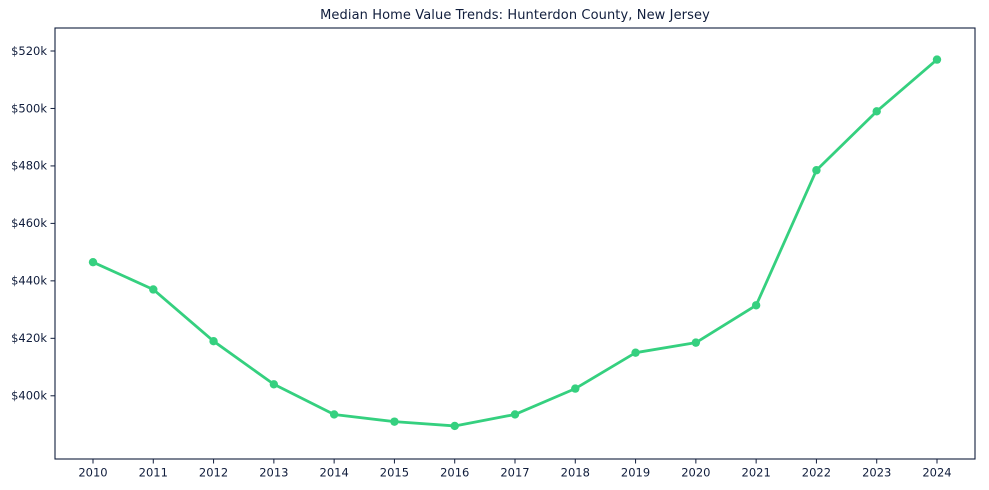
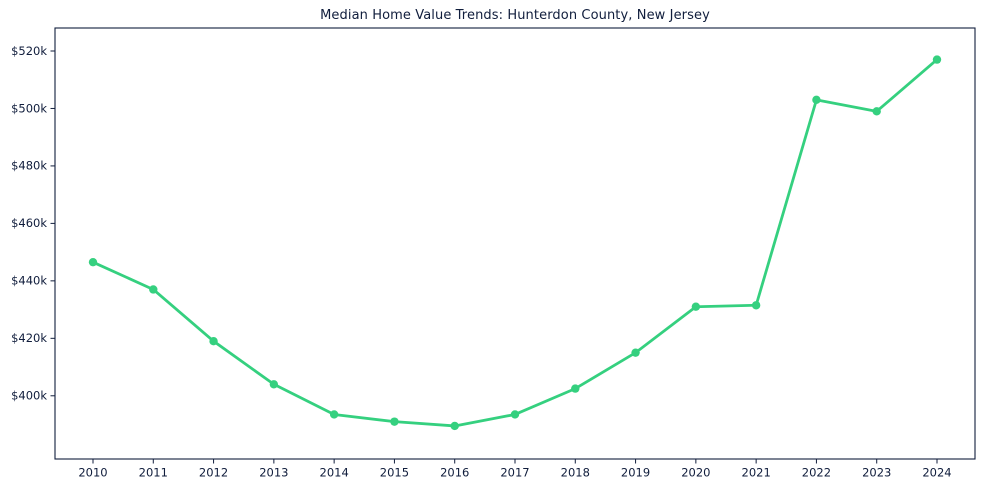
2020: $418k -> $431k
2022: $478k -> $503k
